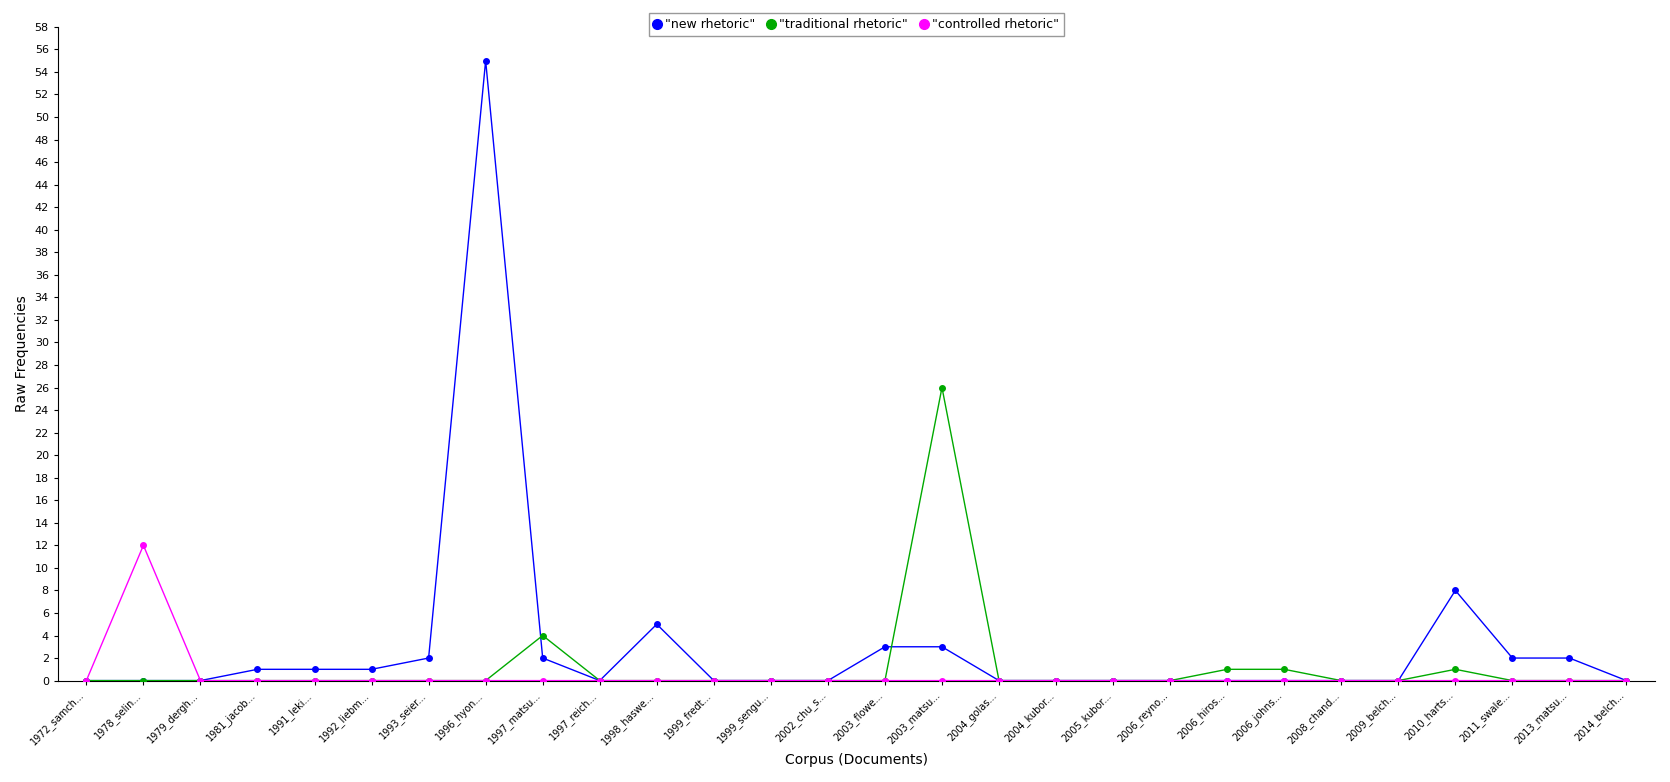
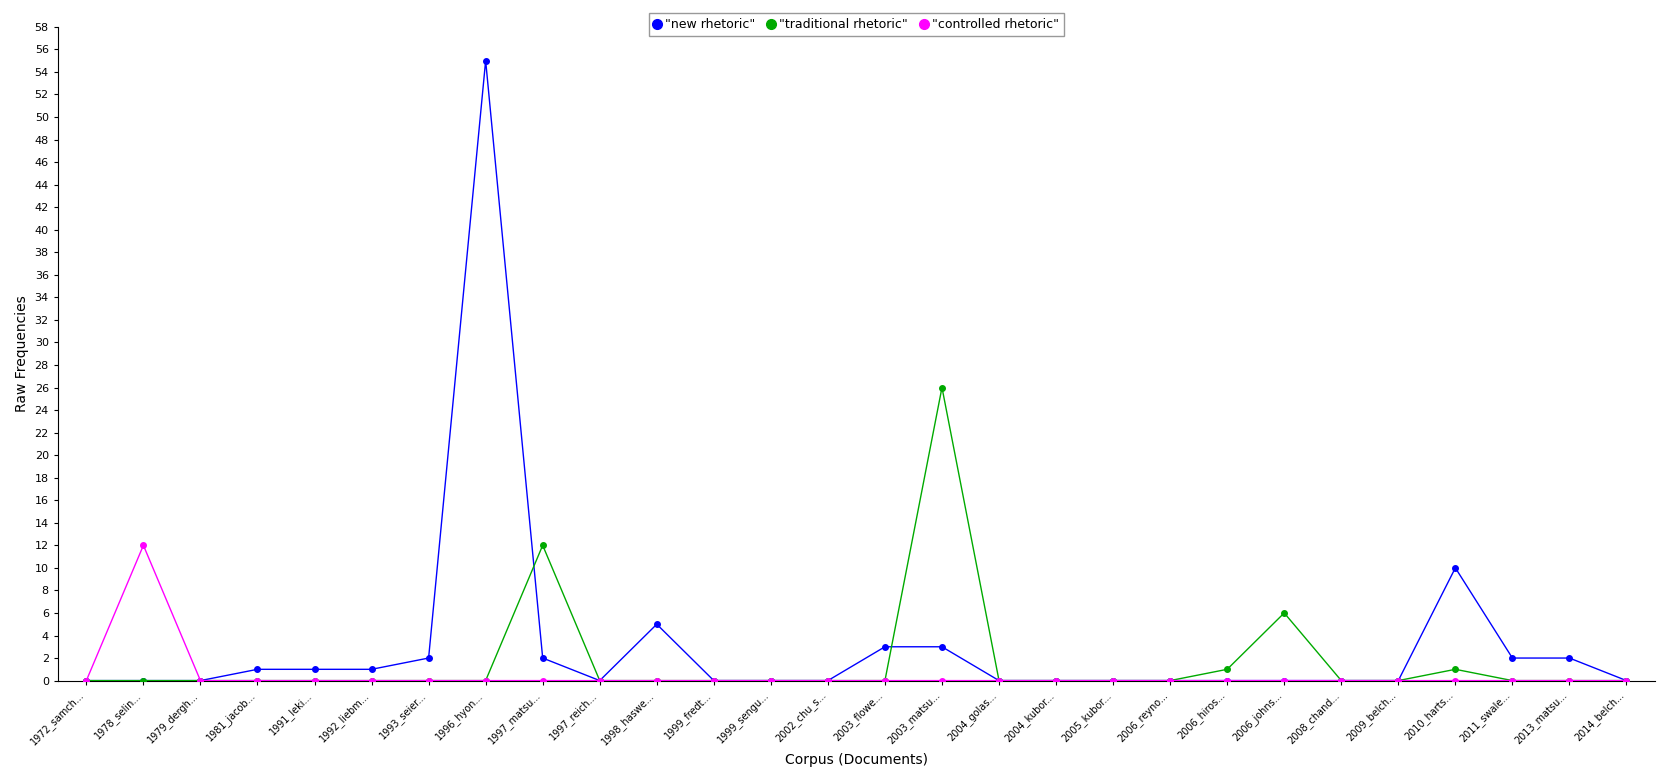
"traditional rhetoric"/1997_matsu...: 4 -> 12
"traditional rhetoric"/2006_johns...: 1 -> 6
"new rhetoric"/2010_harts...: 8 -> 10
